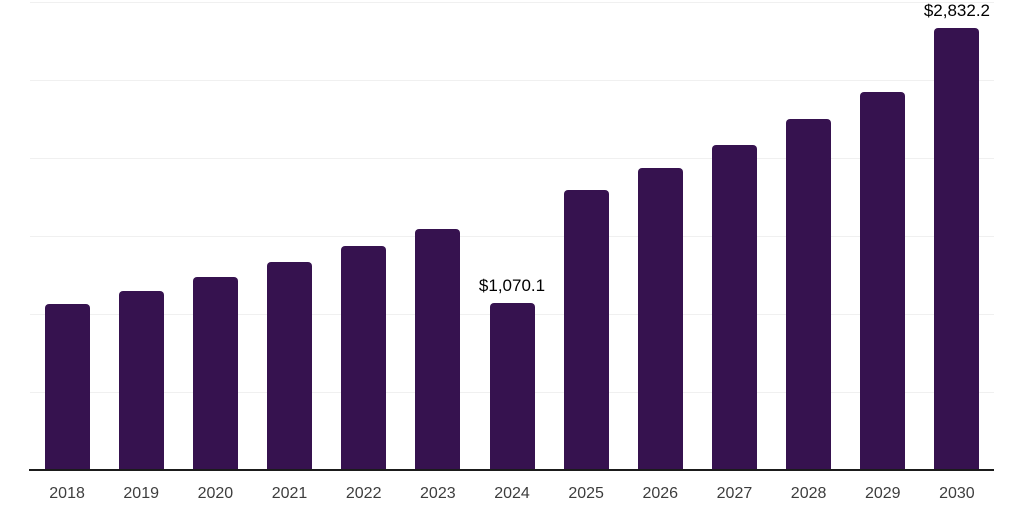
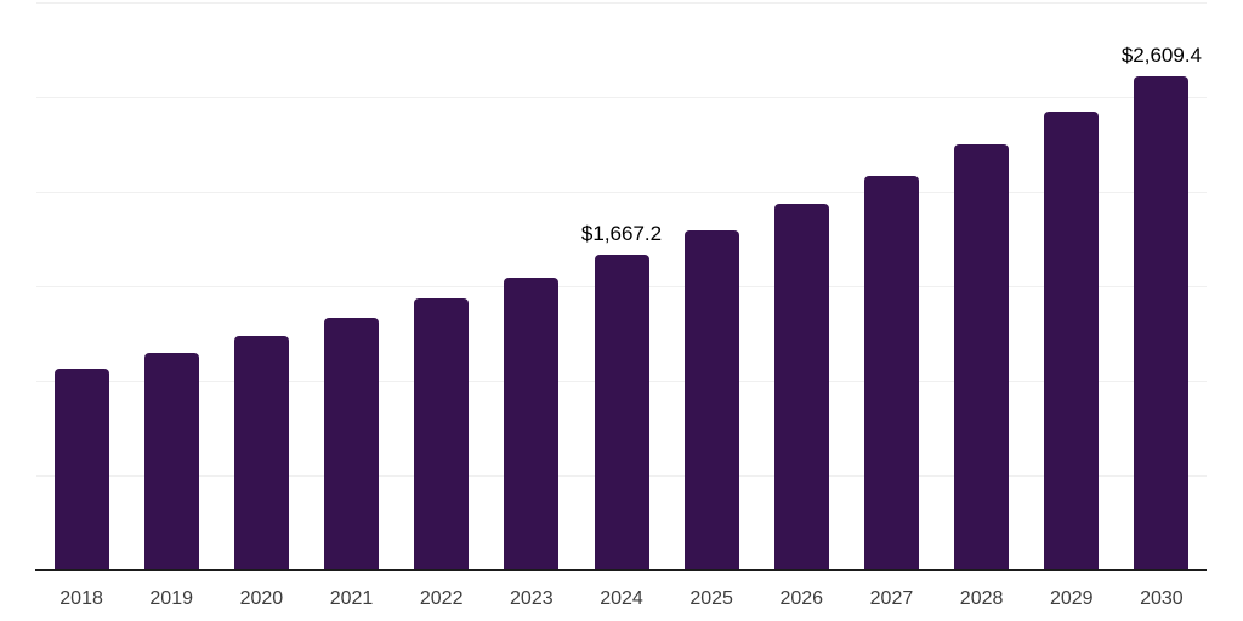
2024: $1,070.1 -> $1,667.2
2030: $2,832.2 -> $2,609.4
